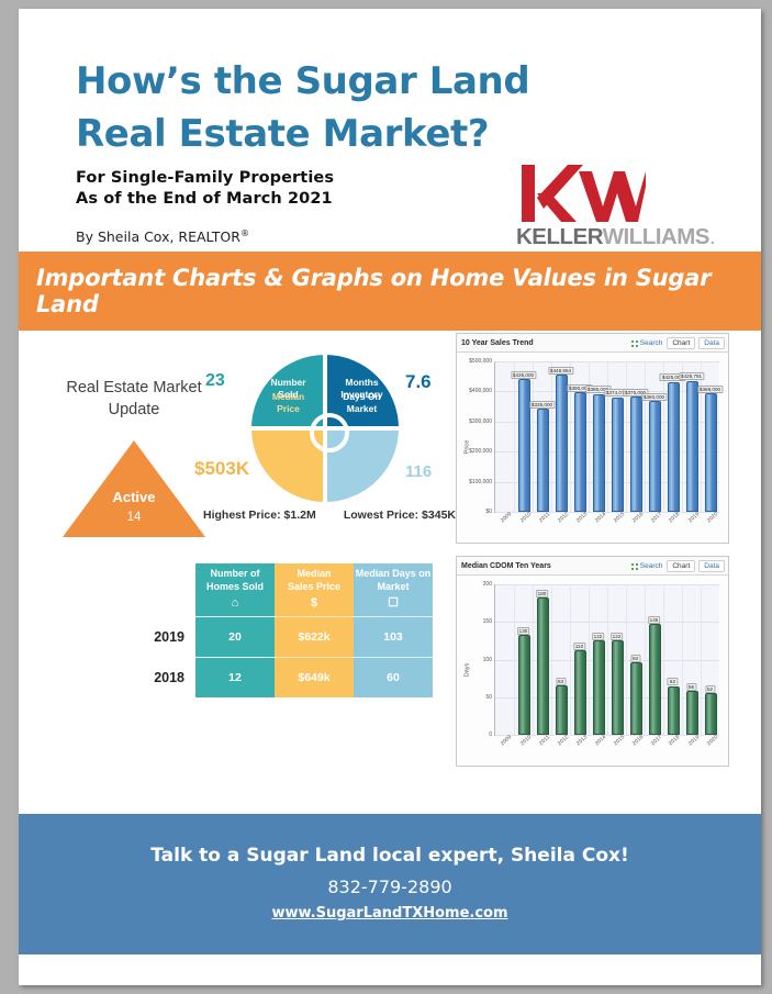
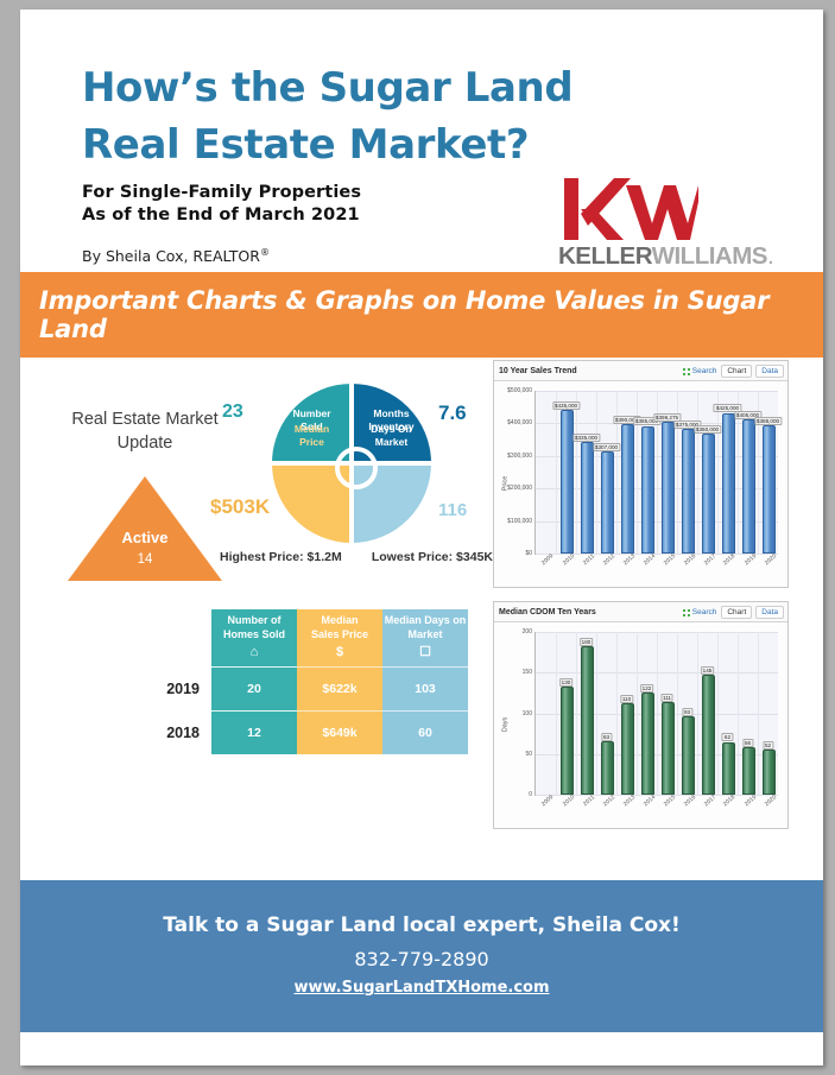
10 Year Sales Trend/2012: $448,864 -> $307,000
10 Year Sales Trend/2015: $374,078 -> $399,275
10 Year Sales Trend/2019: $428,791 -> $405,000
Median CDOM Ten Years/2015: 122 -> 111
